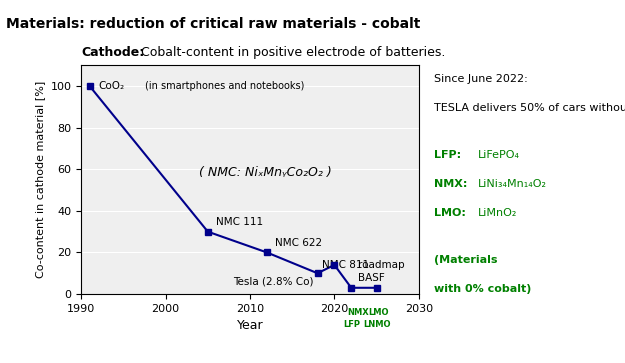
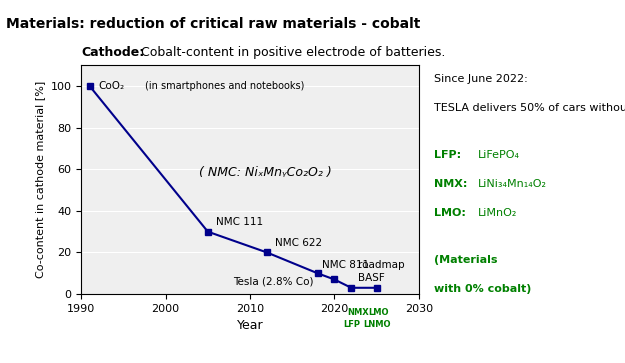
2020: 14 -> 7
